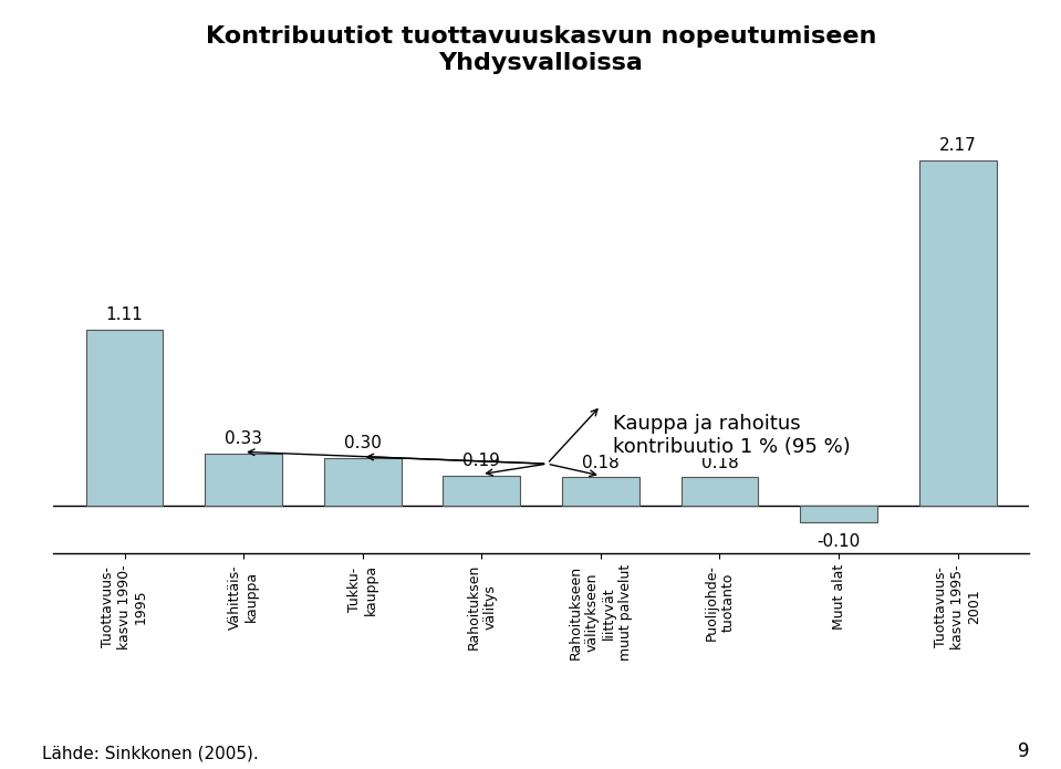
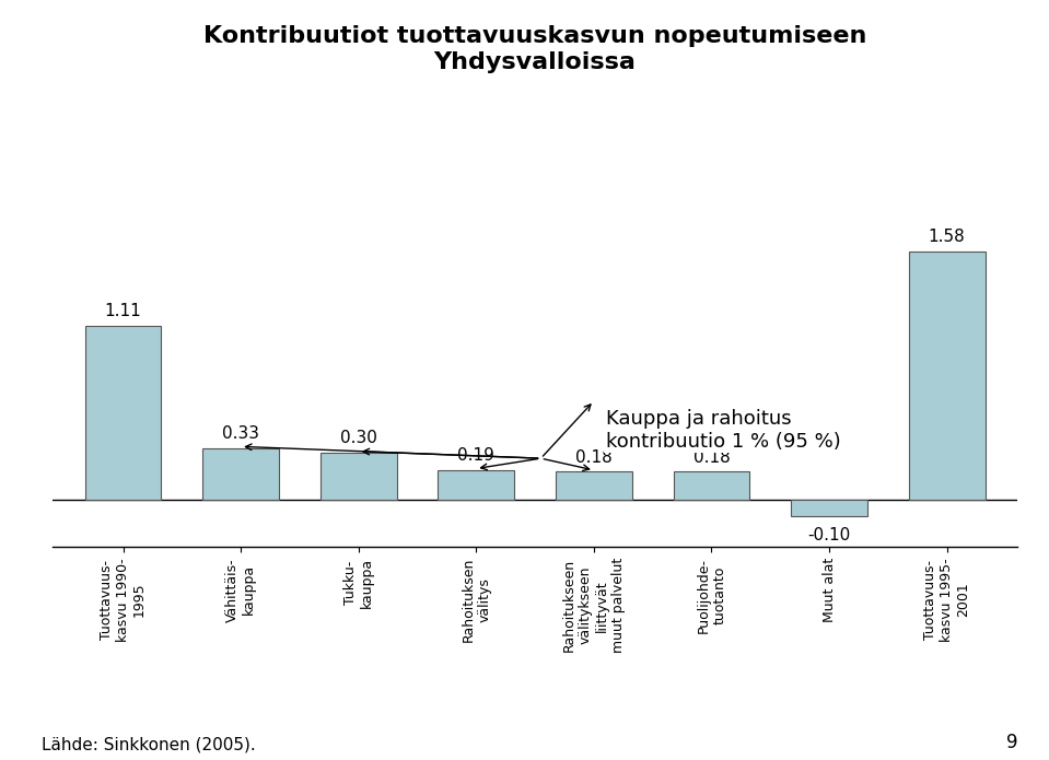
Tuottavuus- kasvu 1995- 2001: 2.17 -> 1.58
